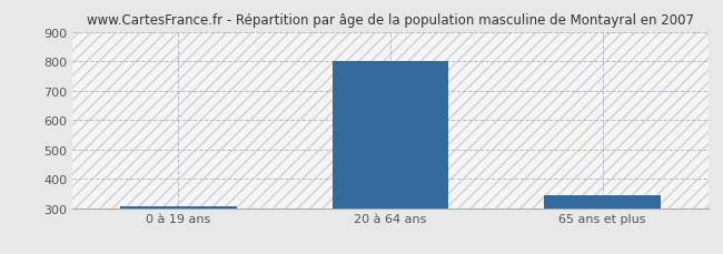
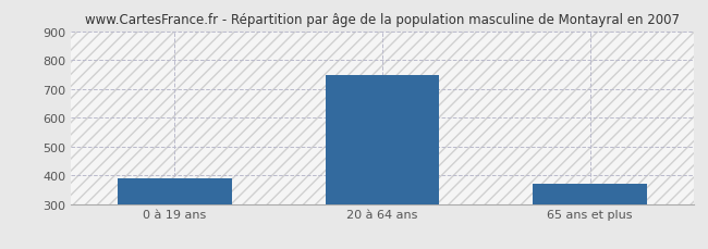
0 à 19 ans: 305 -> 390
20 à 64 ans: 801 -> 750
65 ans et plus: 344 -> 370
